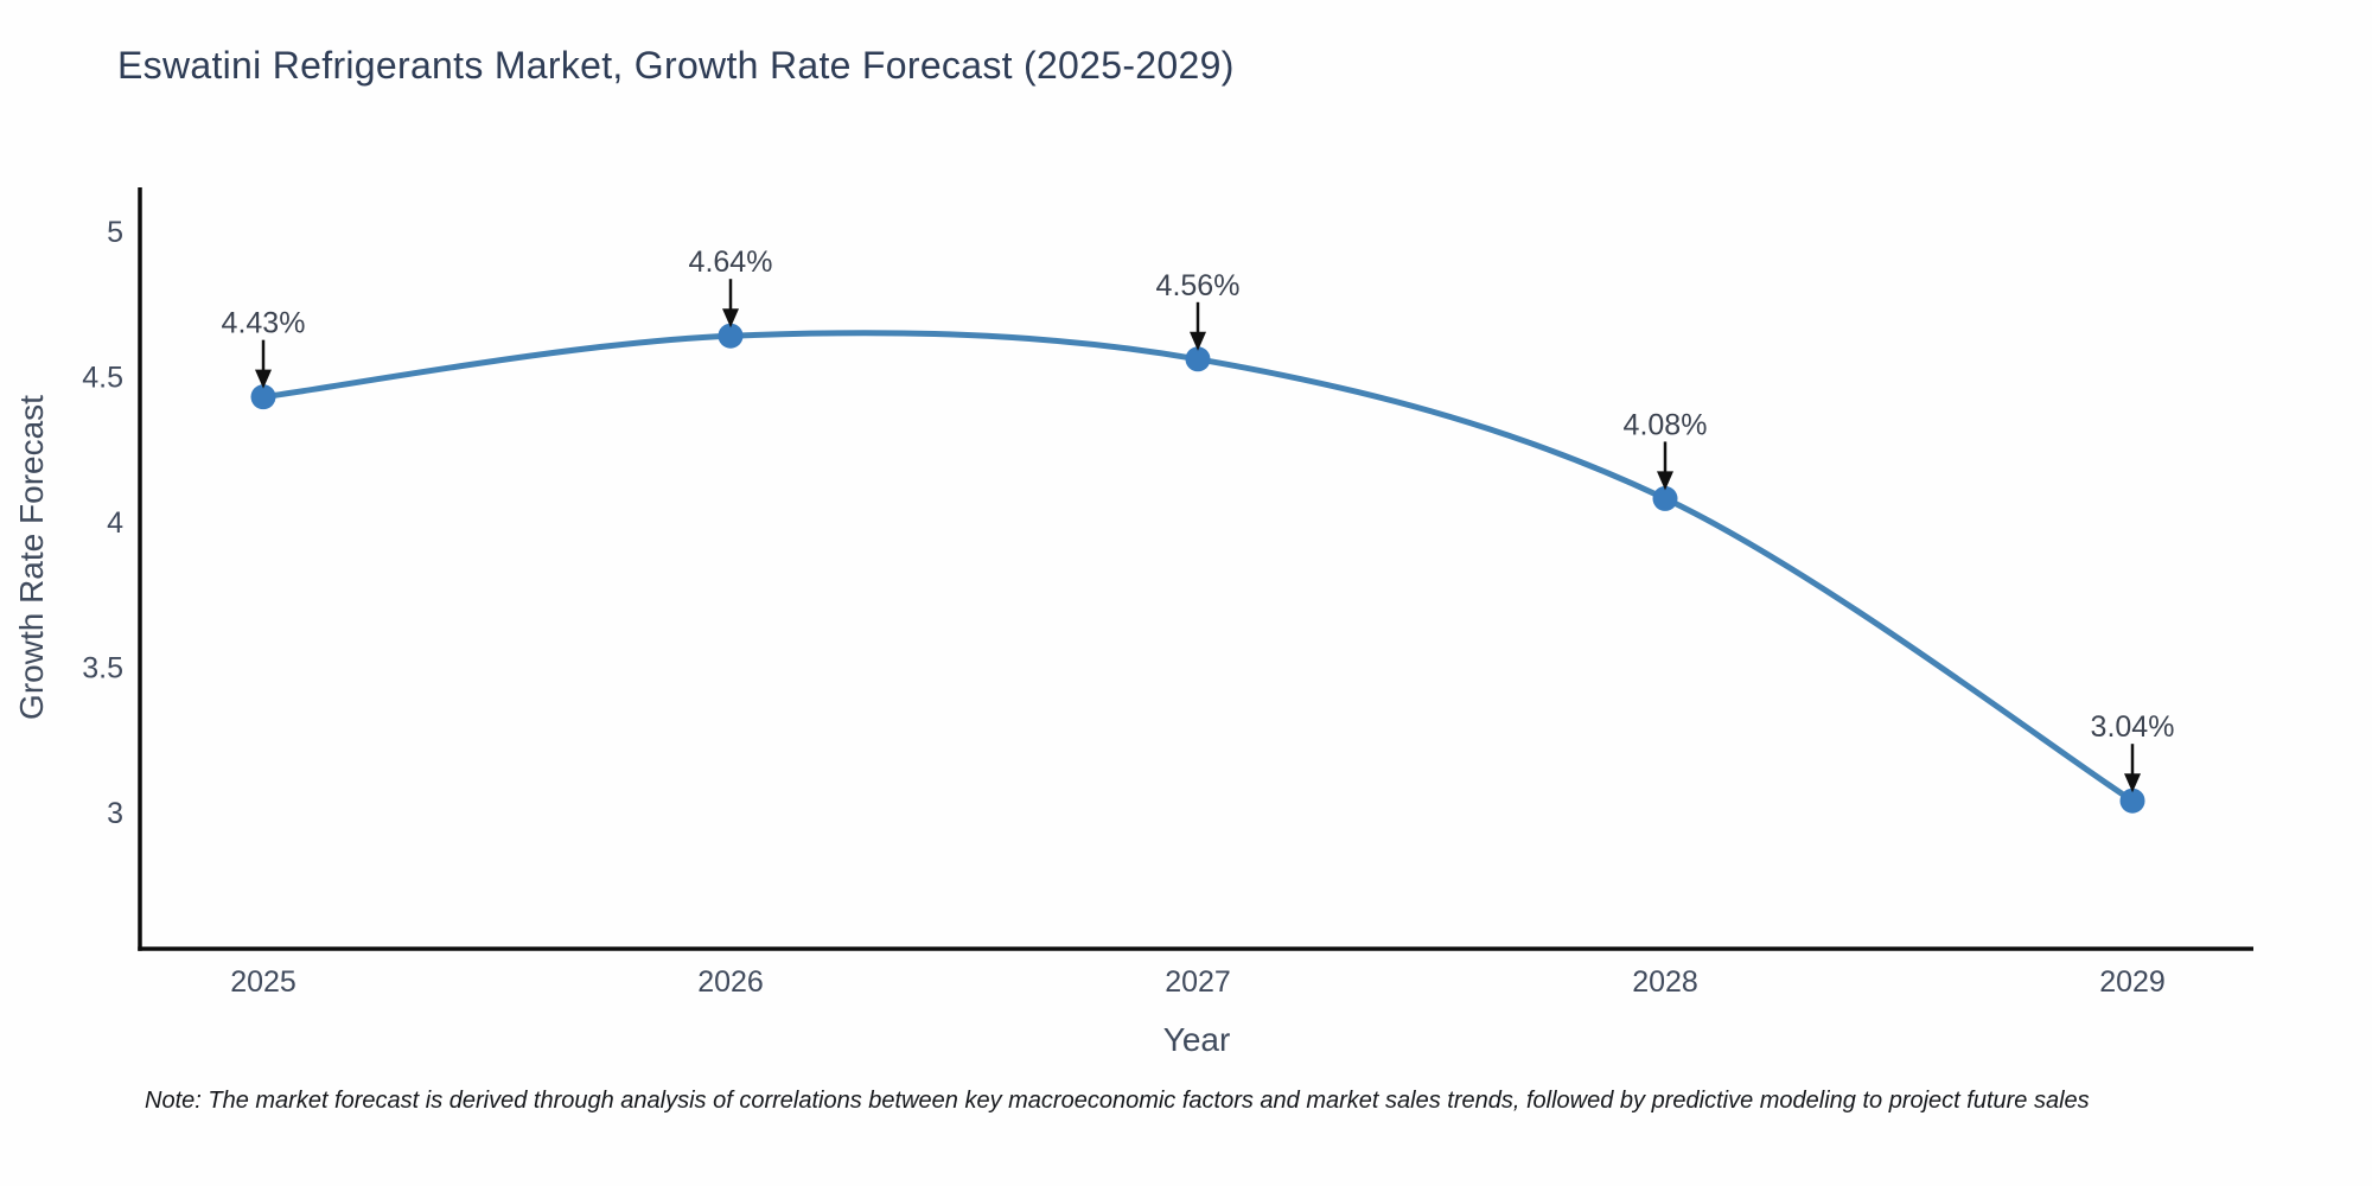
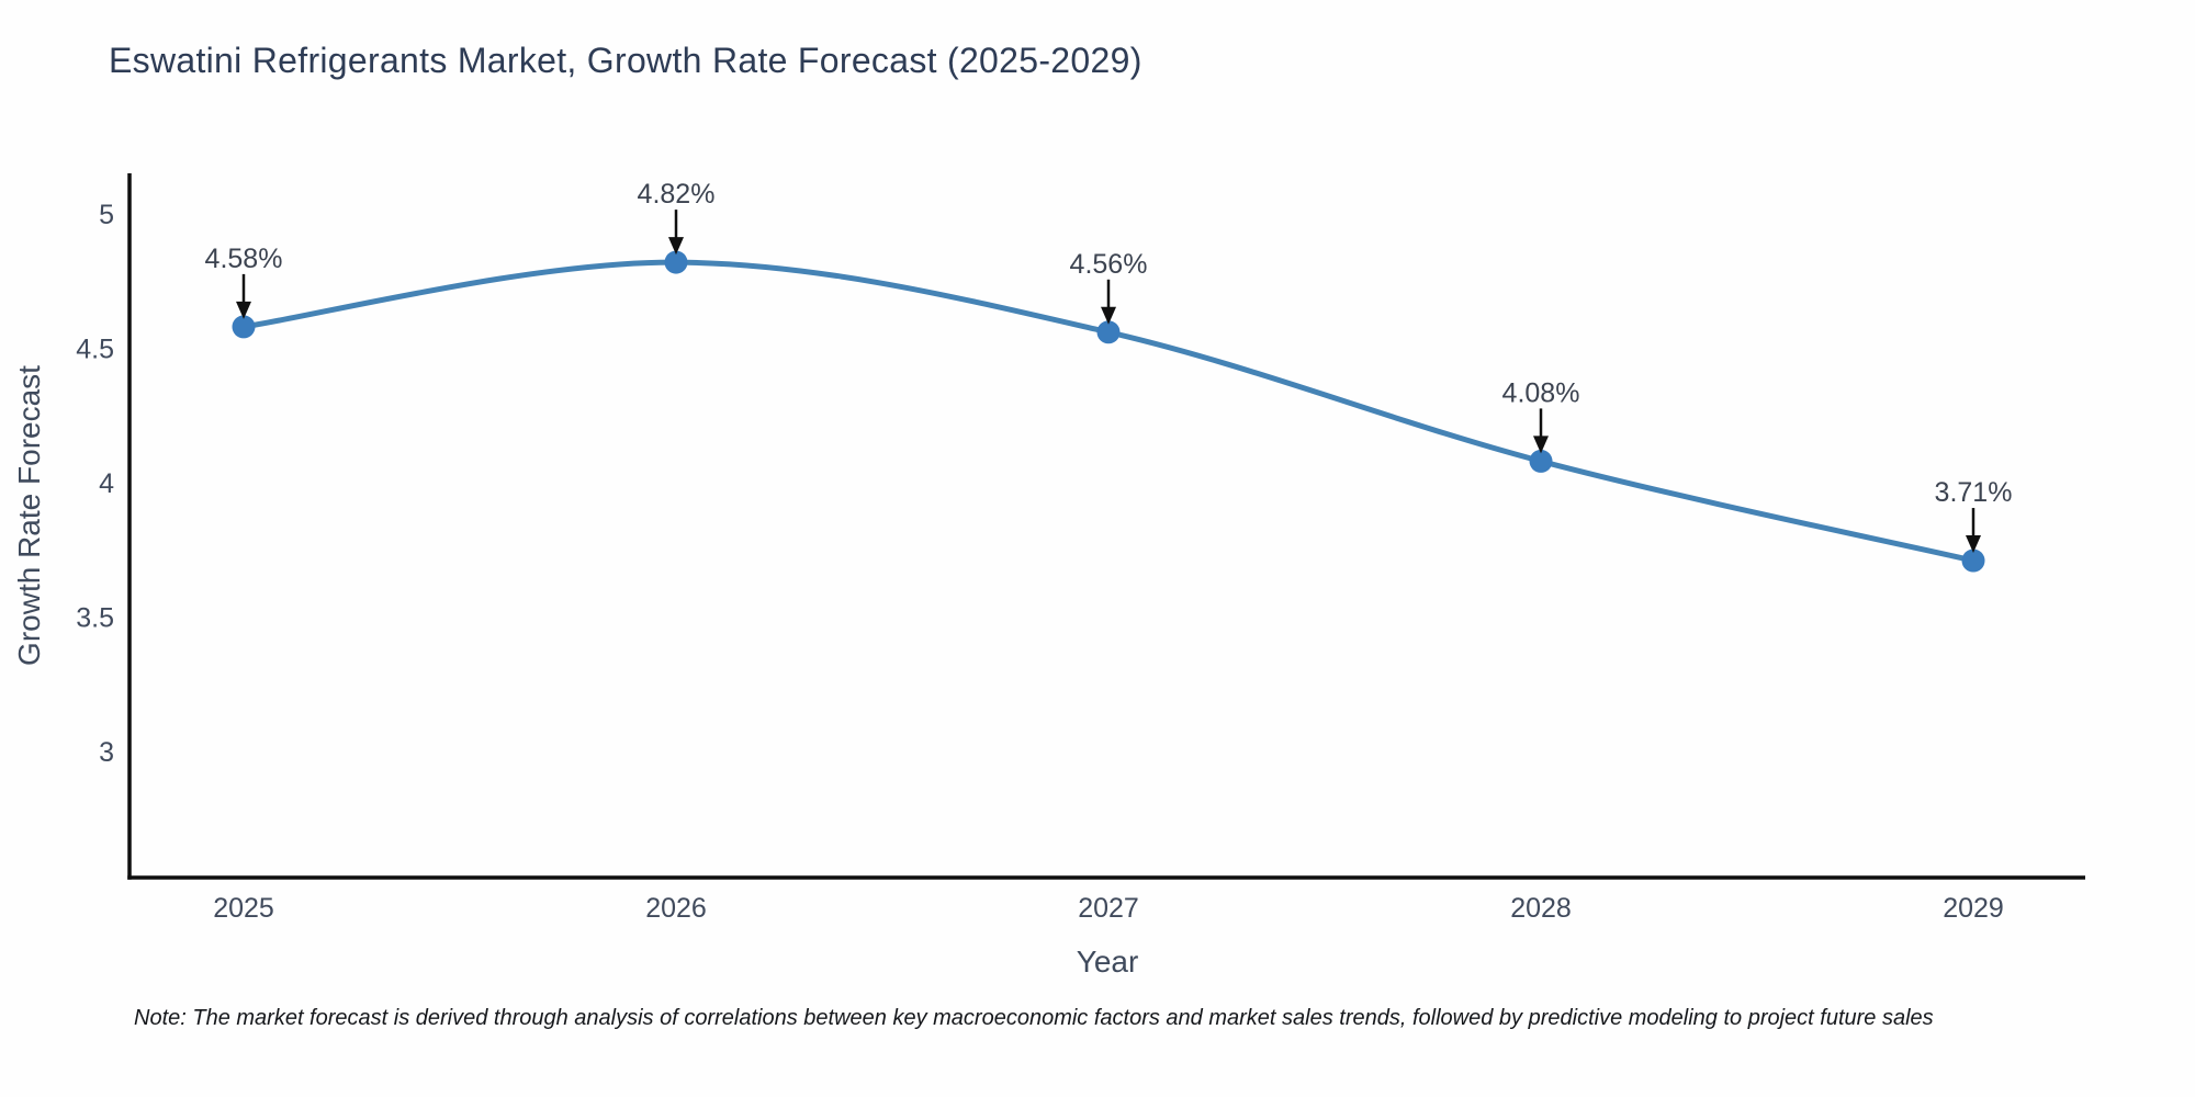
2025: 4.43% -> 4.58%
2026: 4.64% -> 4.82%
2029: 3.04% -> 3.71%
